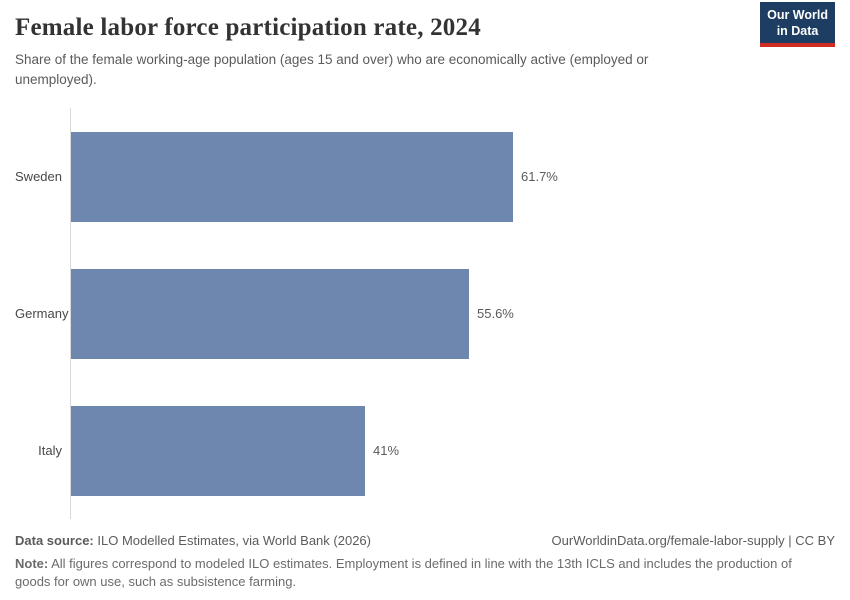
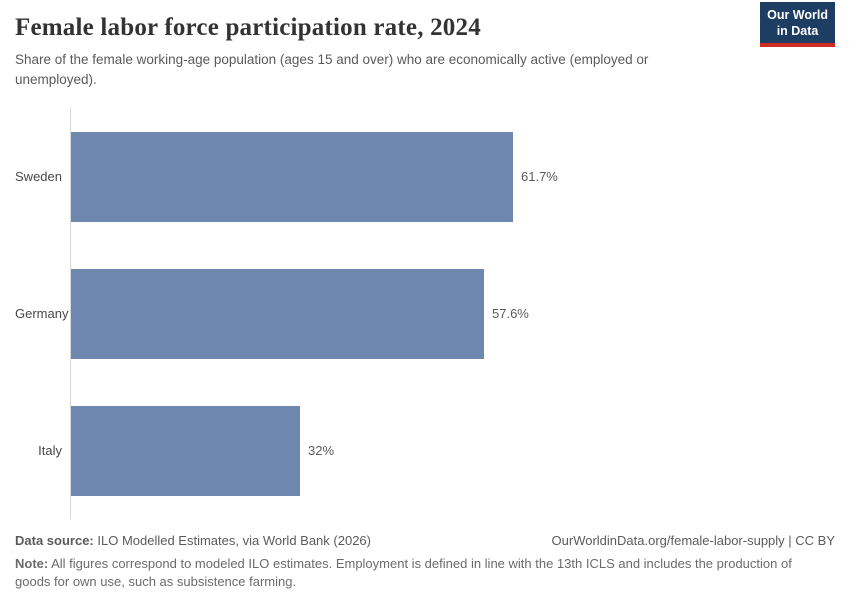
Germany: 55.6% -> 57.6%
Italy: 41% -> 32%
